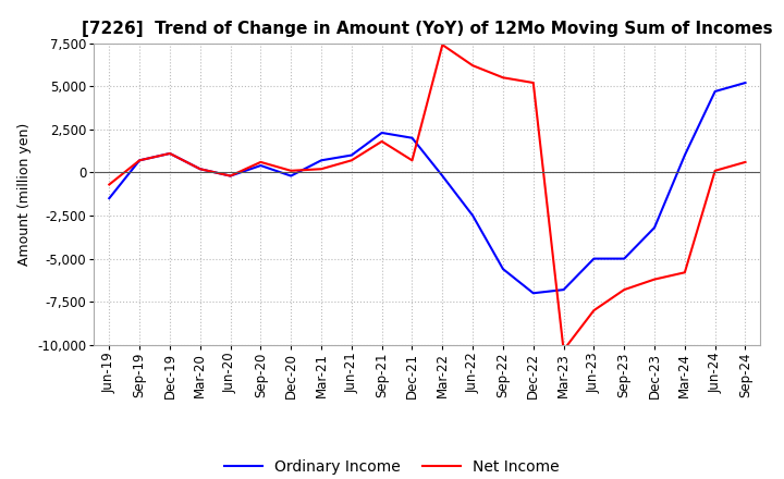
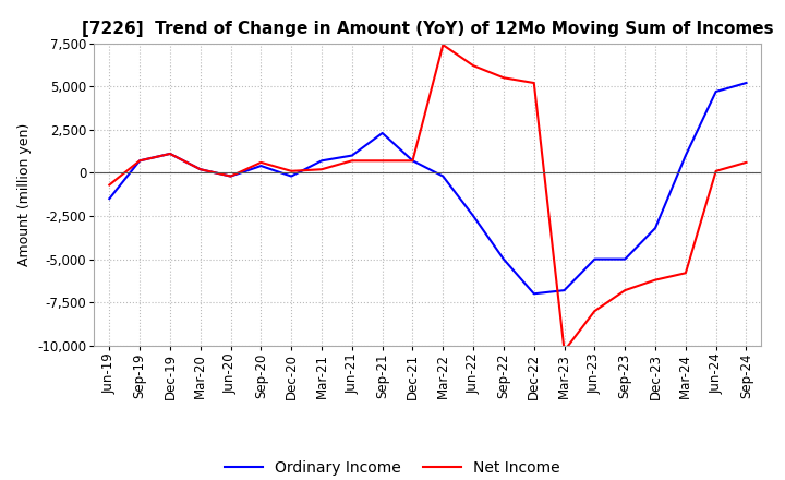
Net Income/Sep-21: 1,800 -> 700
Ordinary Income/Dec-21: 2,000 -> 700
Ordinary Income/Sep-22: -5,600 -> -5,000
